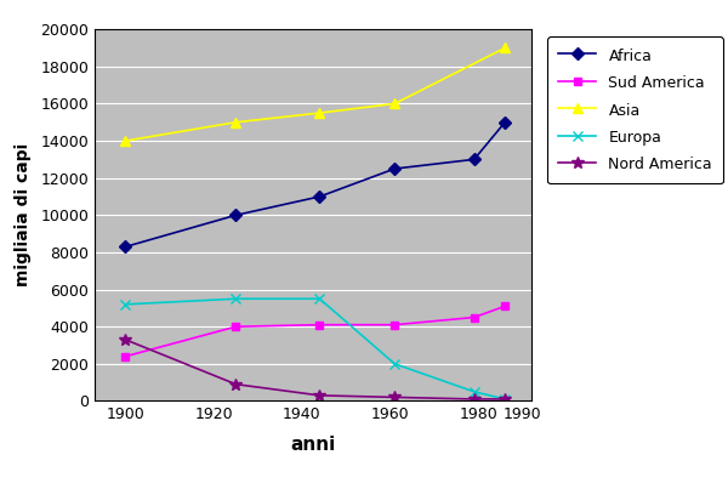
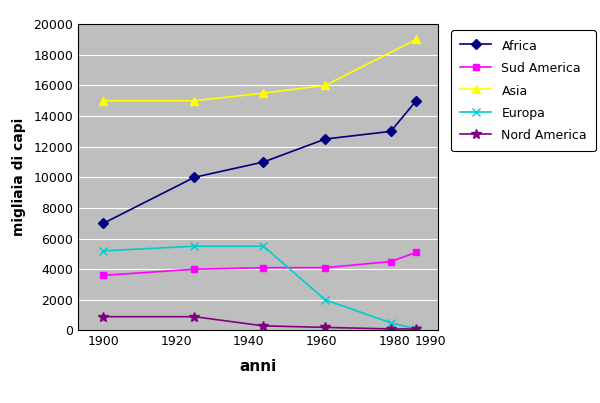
Africa/1900: 8300 -> 7000
Sud America/1900: 2400 -> 3600
Asia/1900: 14000 -> 15000
Nord America/1900: 3300 -> 900
